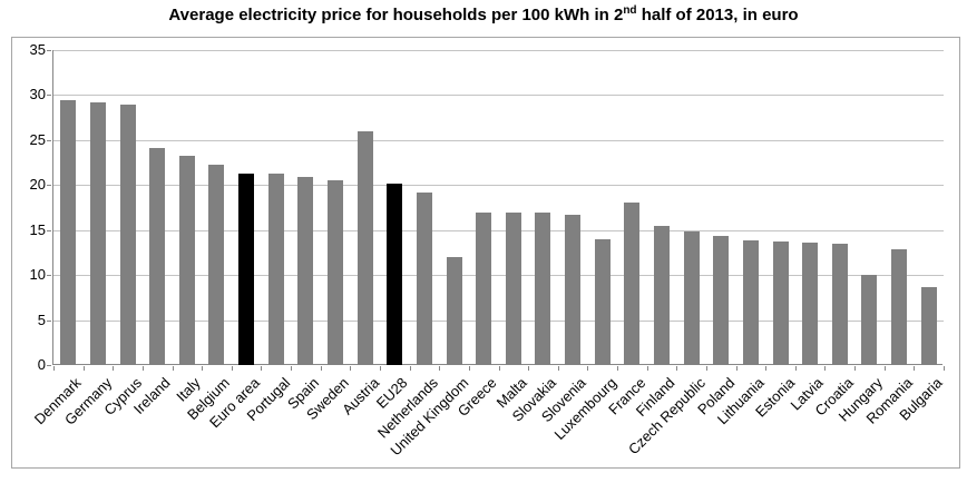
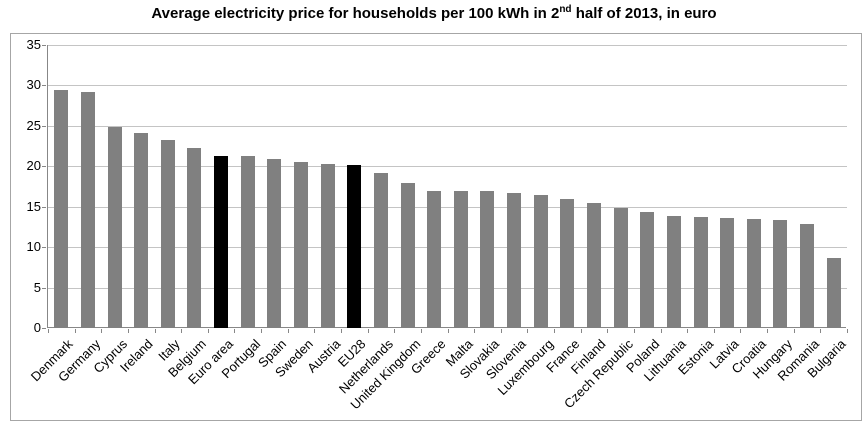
Cyprus: 29 -> 25
Austria: 26 -> 20
United Kingdom: 12 -> 18
Luxembourg: 14 -> 16
France: 18 -> 16
Hungary: 10 -> 13
